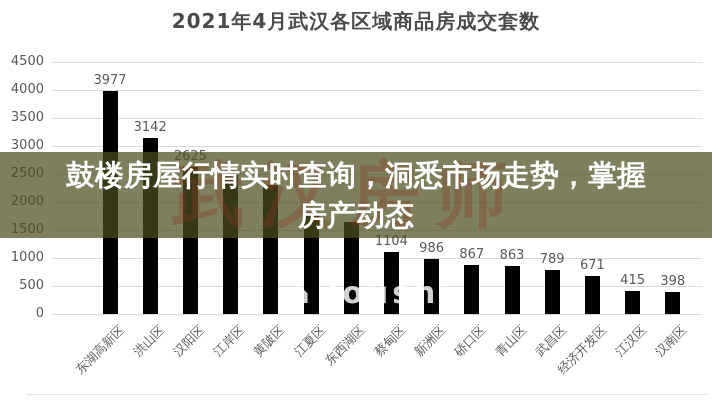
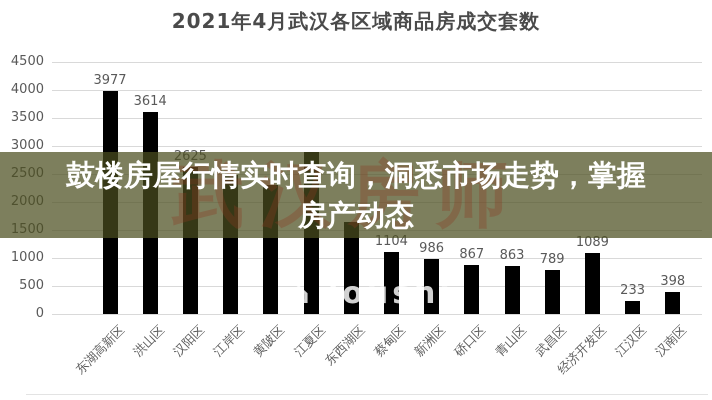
洪山区: 3142 -> 3614
江夏区: 1800 -> 2900
经济开发区: 671 -> 1089
江汉区: 415 -> 233
